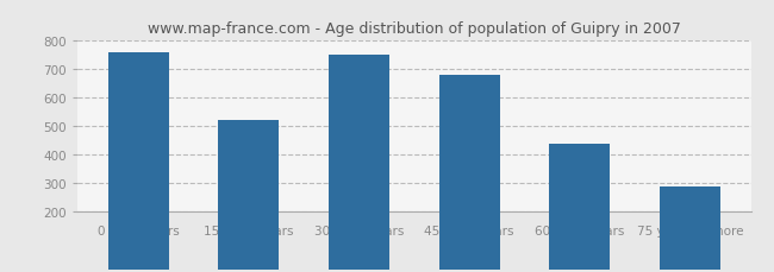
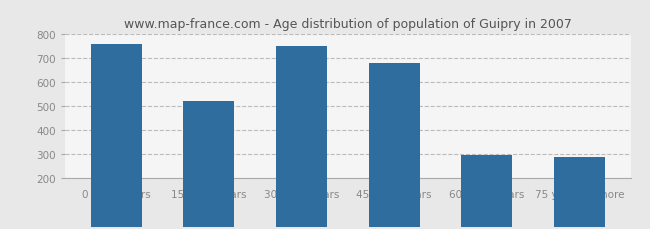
60 to 74 years: 437 -> 295
